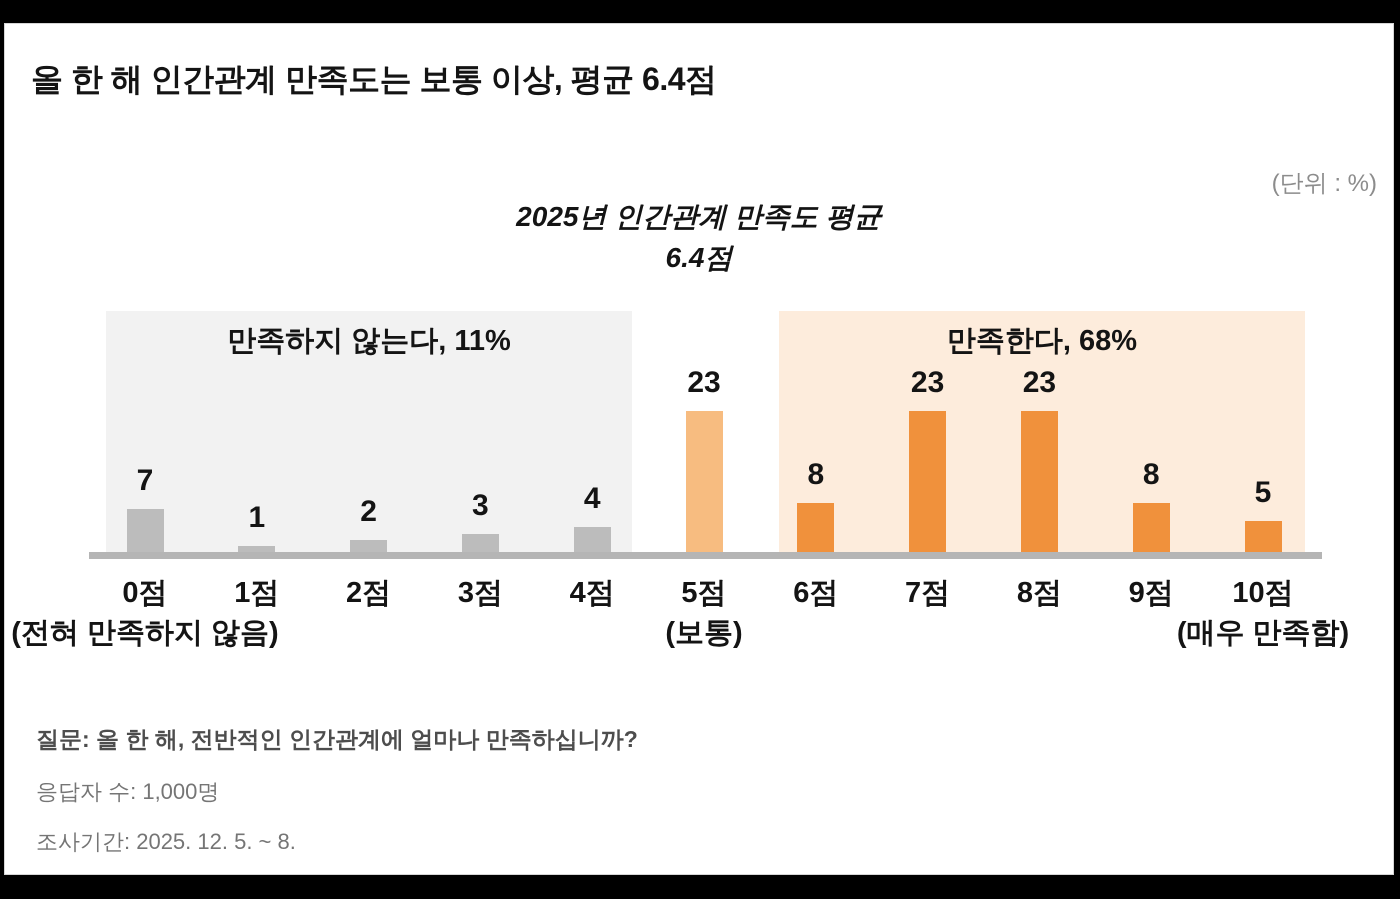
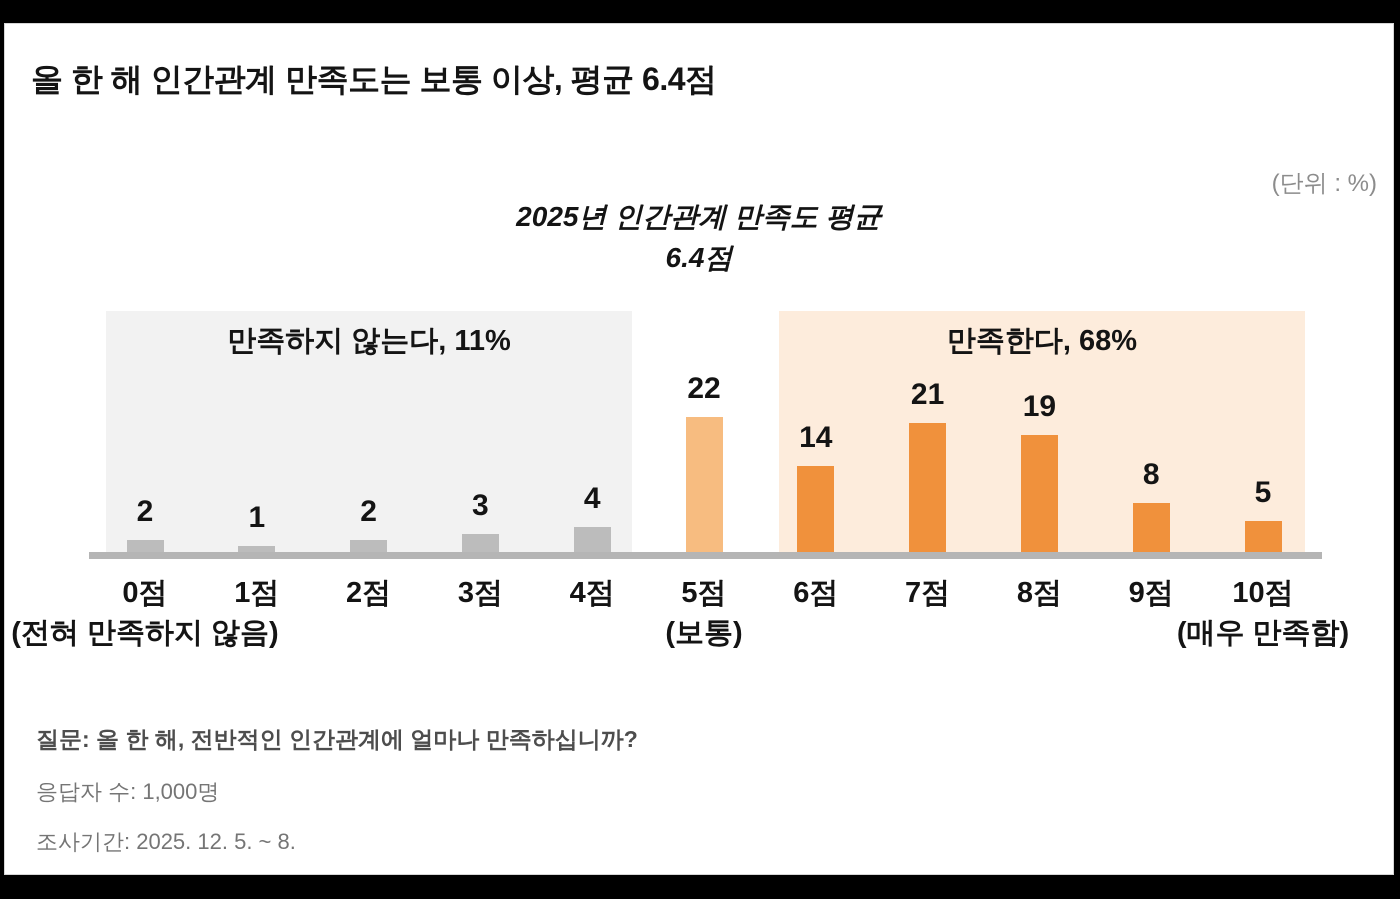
0점: 7 -> 2
5점: 23 -> 22
6점: 8 -> 14
7점: 23 -> 21
8점: 23 -> 19
